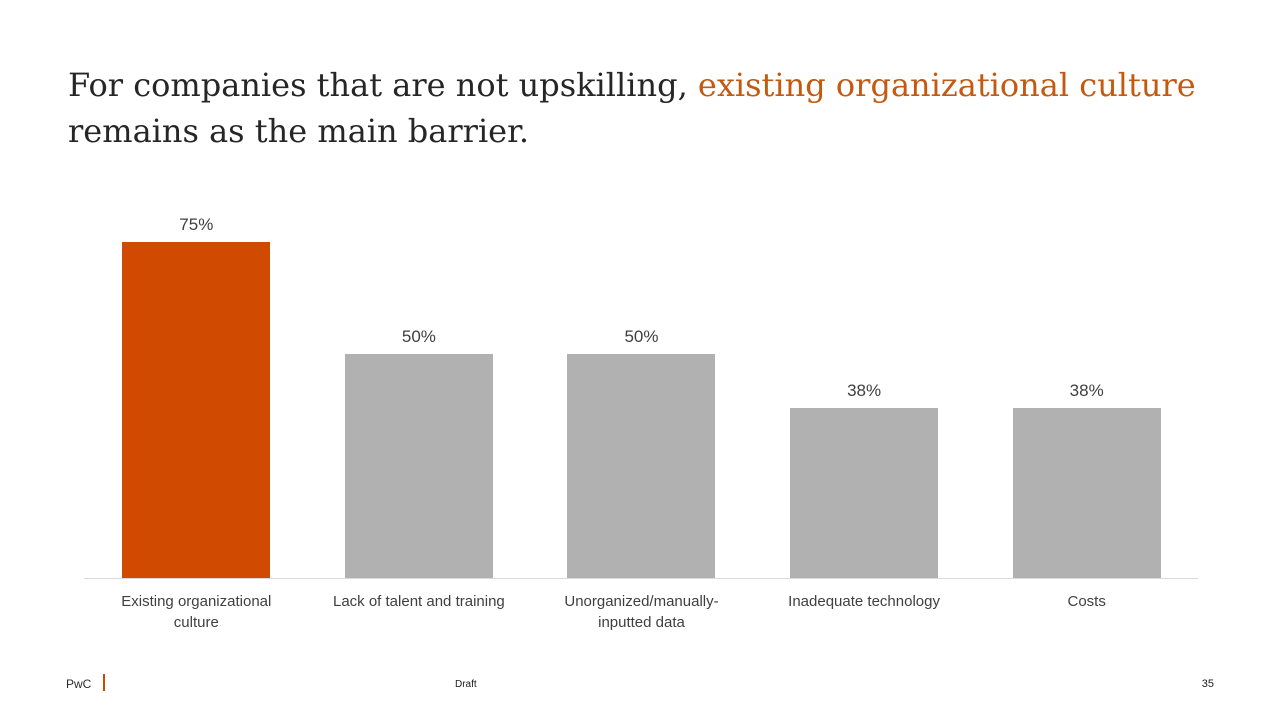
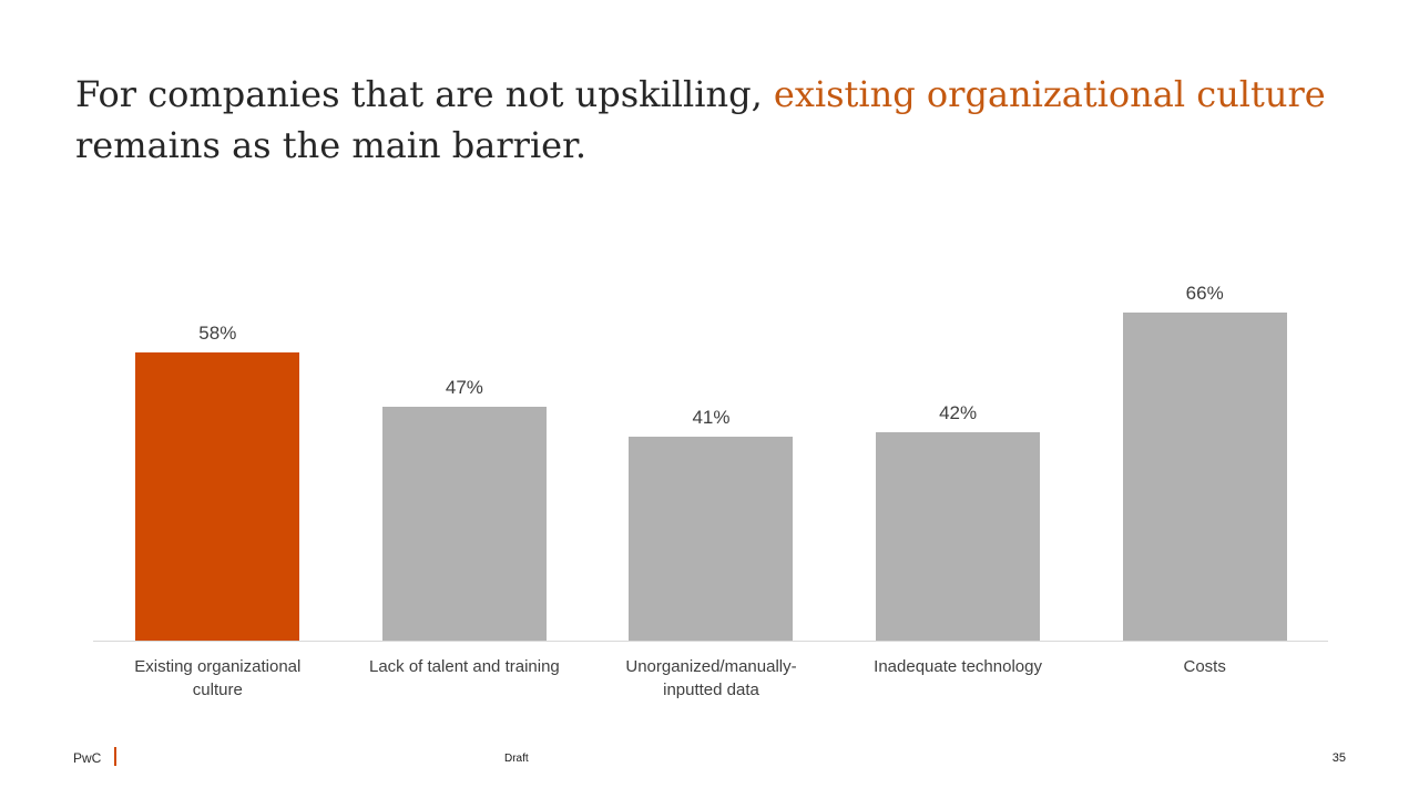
Existing organizational culture: 75% -> 58%
Lack of talent and training: 50% -> 47%
Unorganized/manually-inputted data: 50% -> 41%
Inadequate technology: 38% -> 42%
Costs: 38% -> 66%
